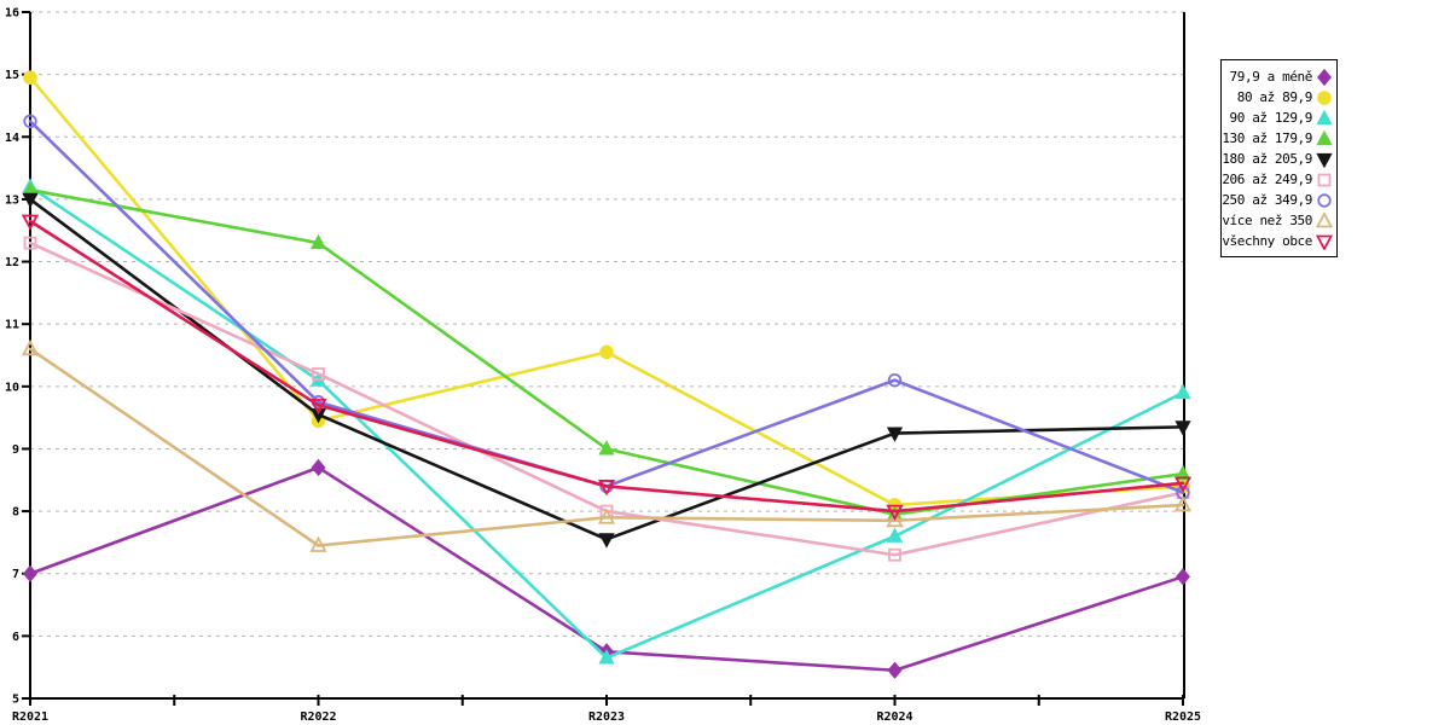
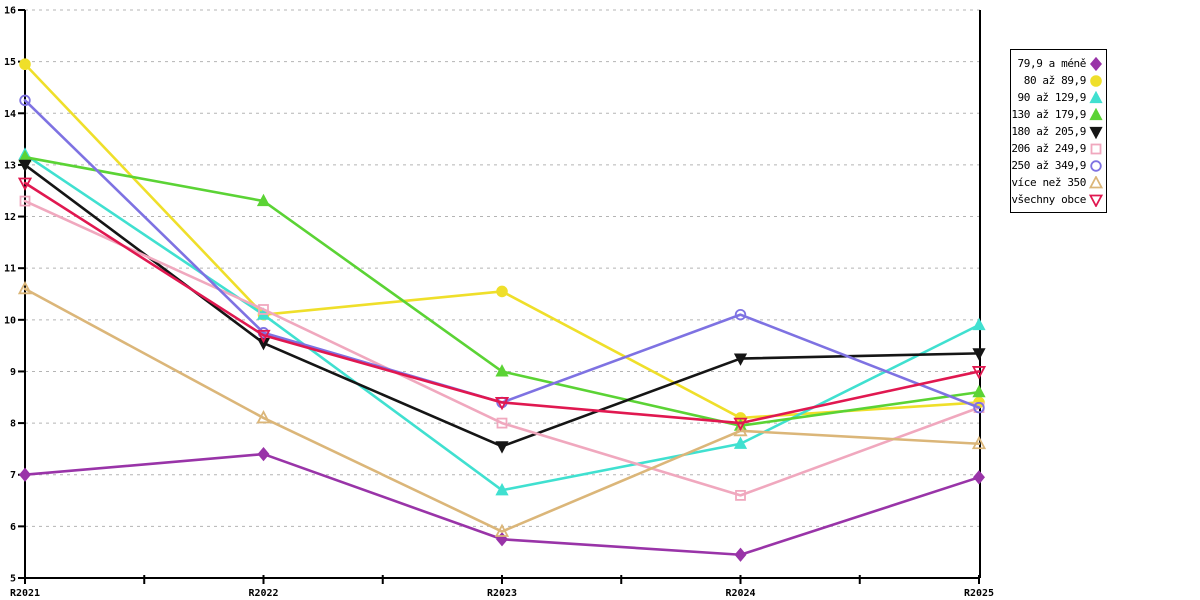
79,9 a méně/R2022: 8.7 -> 7.4
80 až 89,9/R2022: 9.4 -> 10.1
více než 350/R2022: 7.5 -> 8.1
90 až 129,9/R2023: 5.7 -> 6.7
více než 350/R2023: 7.9 -> 5.9
206 až 249,9/R2024: 7.3 -> 6.6
více než 350/R2025: 8.1 -> 7.6
všechny obce/R2025: 8.4 -> 9.0
